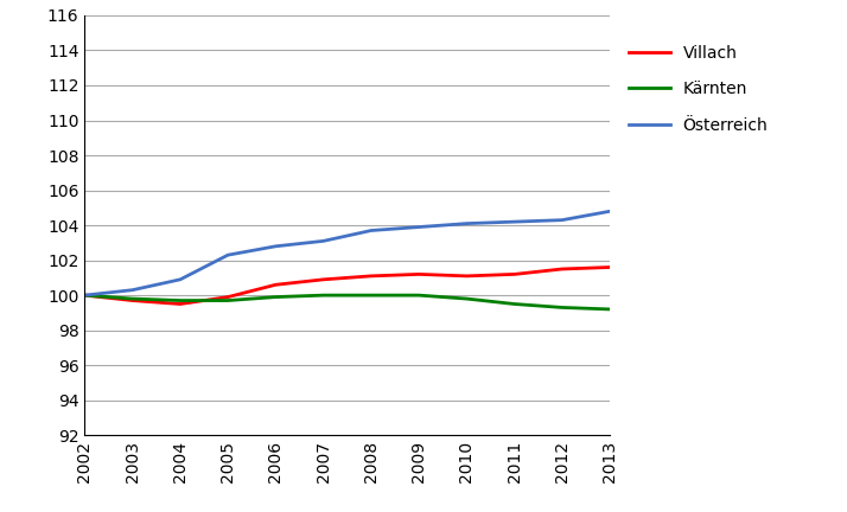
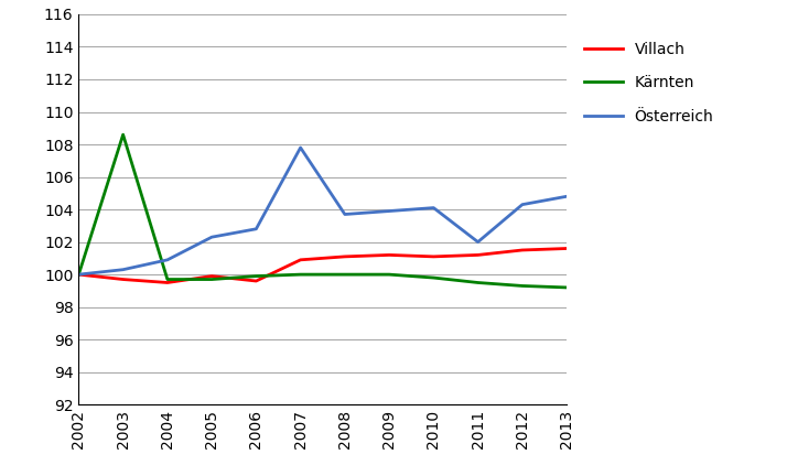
Kärnten/2003: 99.8 -> 108.6
Villach/2006: 100.6 -> 99.6
Österreich/2007: 103.1 -> 107.8
Österreich/2011: 104.2 -> 102.0
